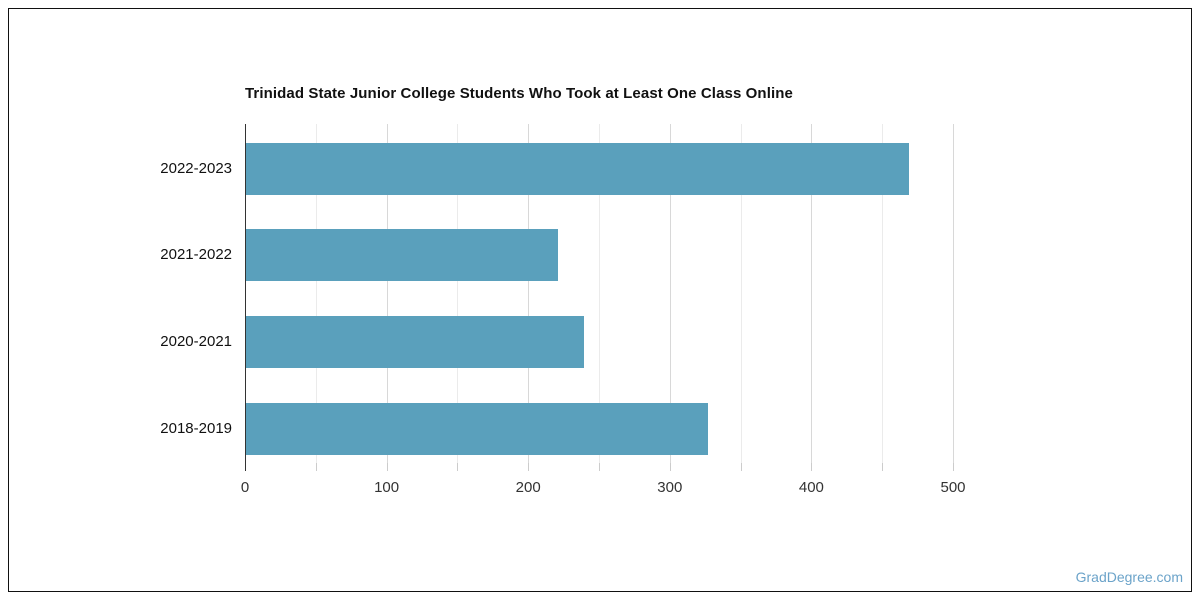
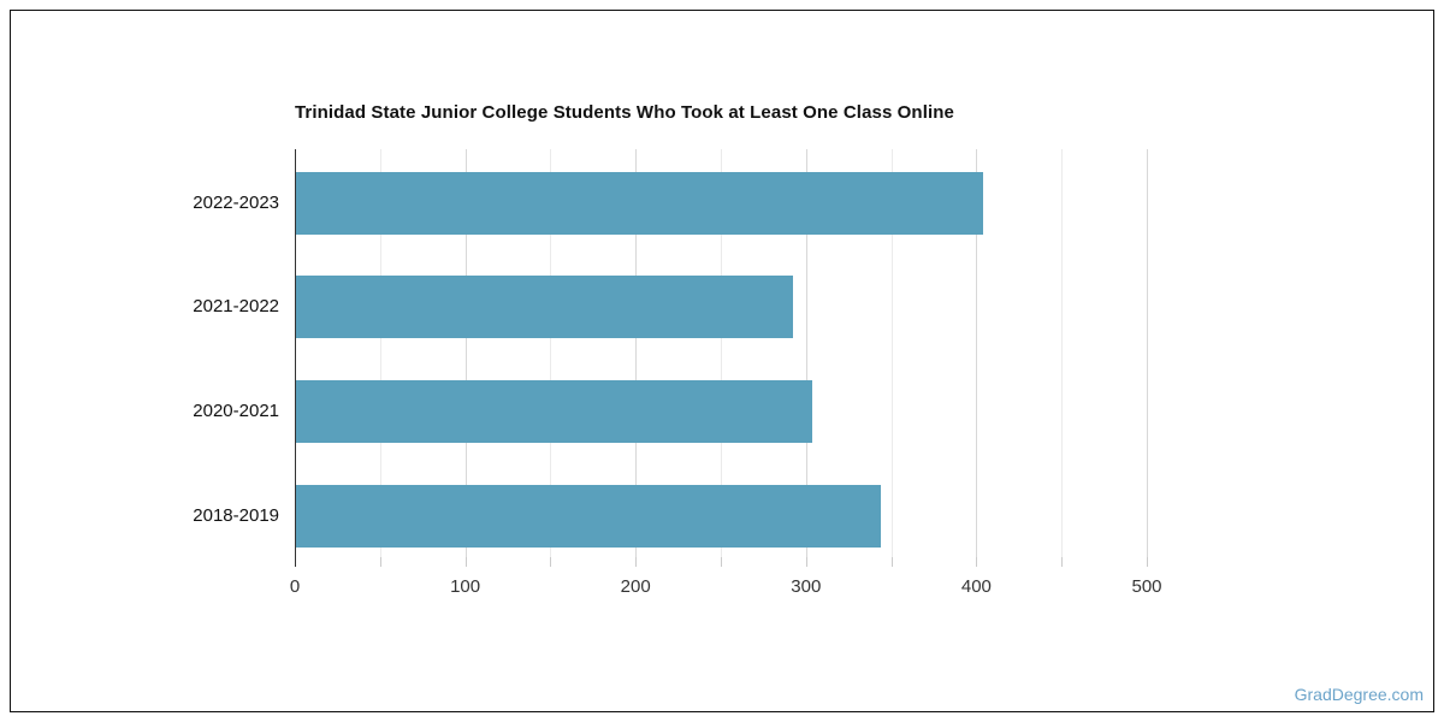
2022-2023: 468 -> 403
2021-2022: 220 -> 292
2020-2021: 239 -> 303
2018-2019: 326 -> 343
